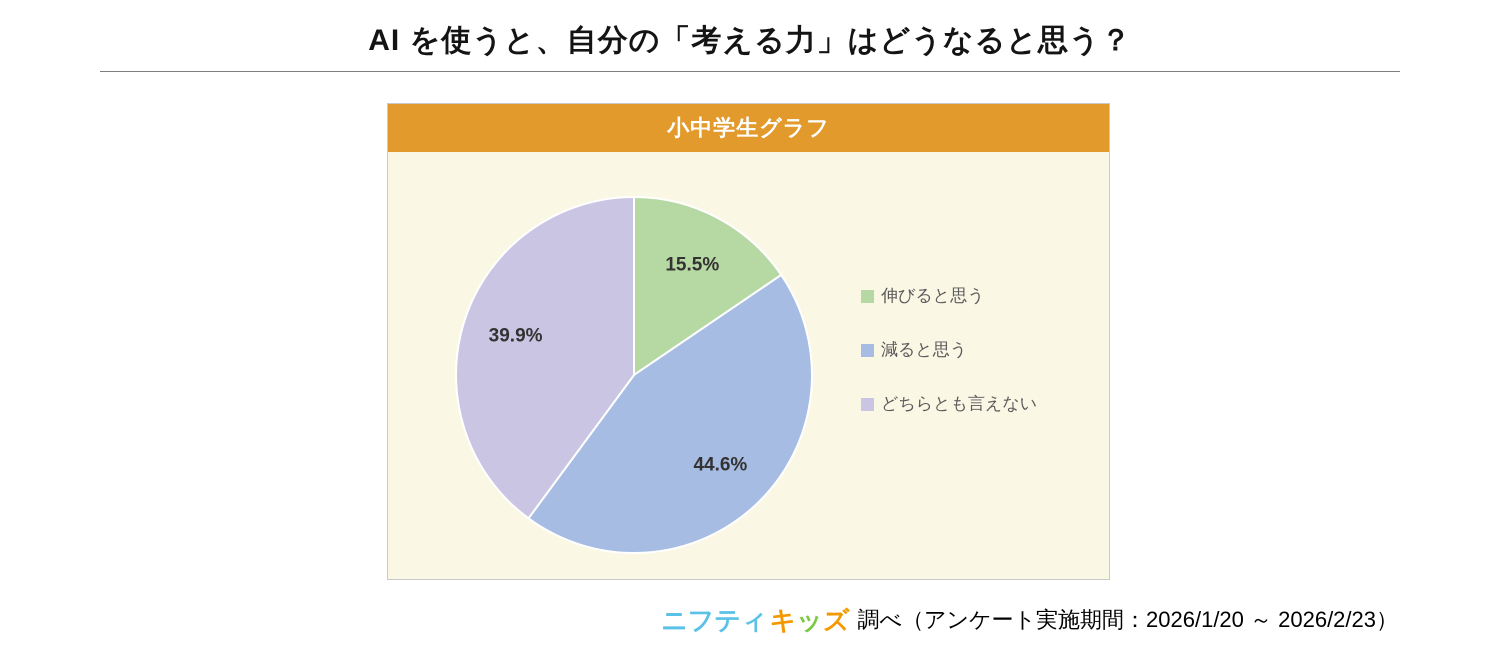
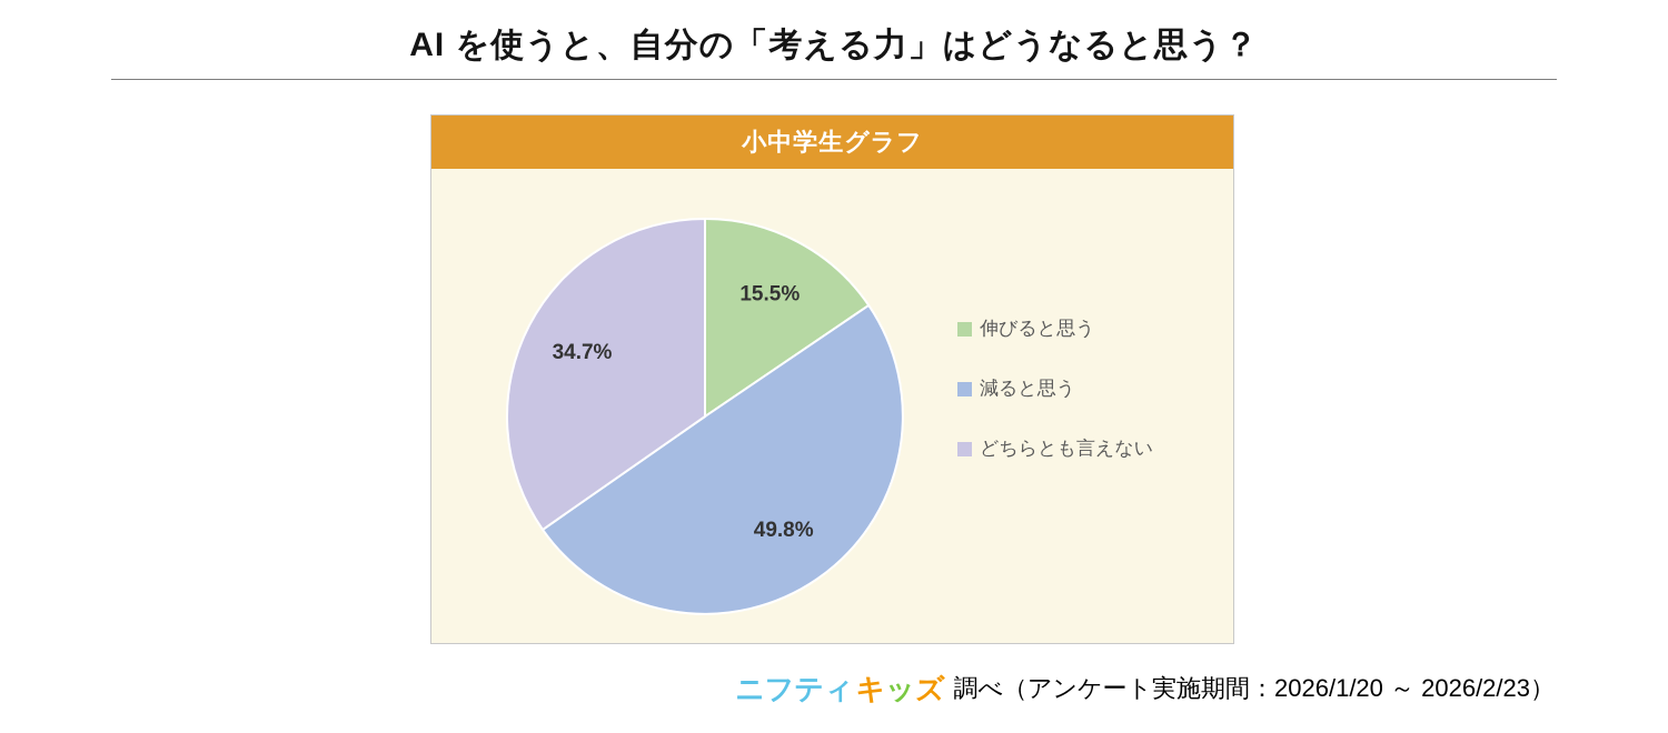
減ると思う: 44.6% -> 49.8%
どちらとも言えない: 39.9% -> 34.7%
